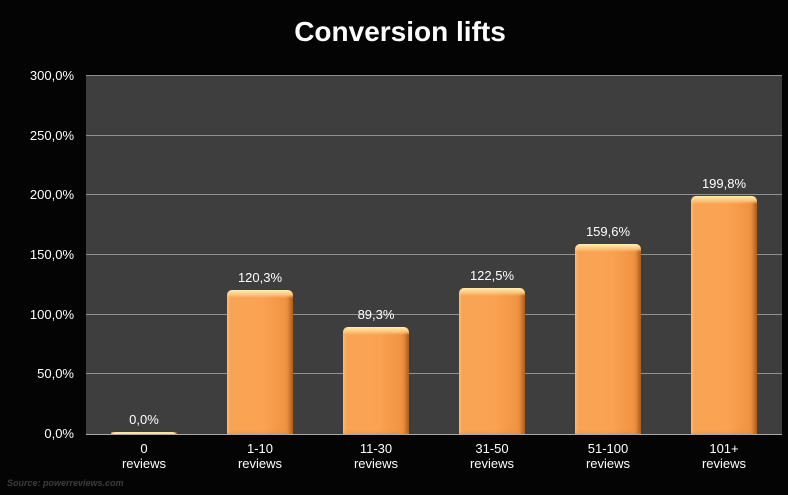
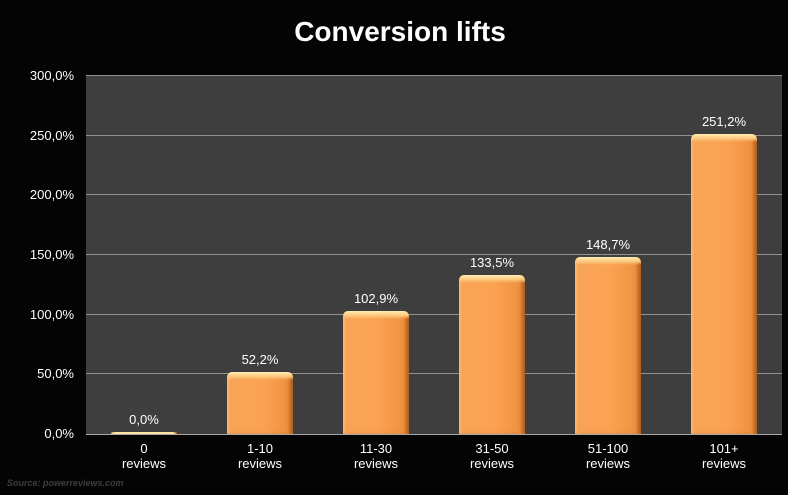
1-10 reviews: 120,3% -> 52,2%
11-30 reviews: 89,3% -> 102,9%
31-50 reviews: 122,5% -> 133,5%
51-100 reviews: 159,6% -> 148,7%
101+ reviews: 199,8% -> 251,2%
